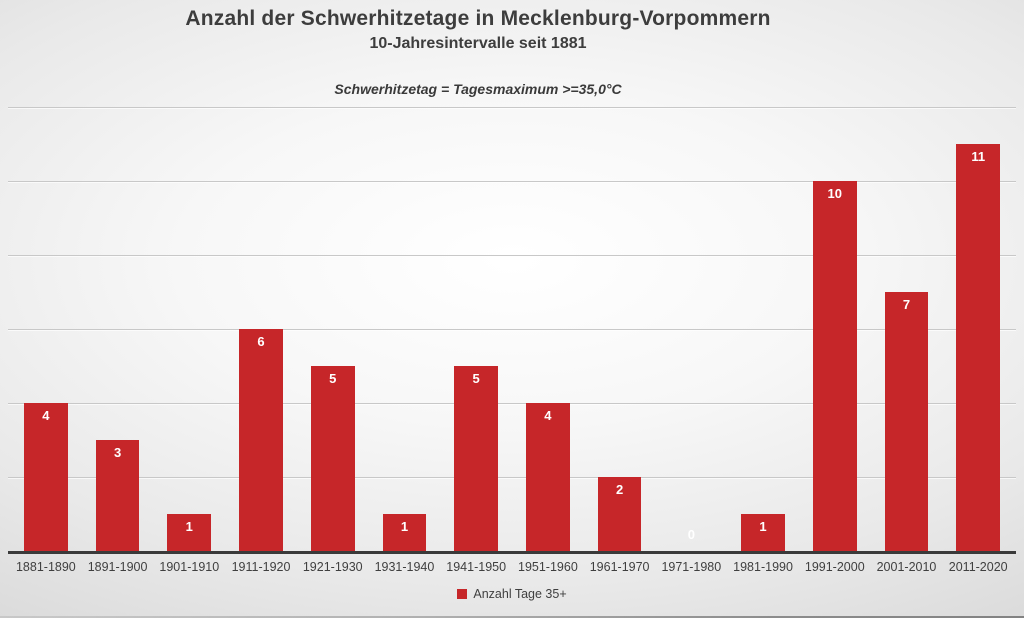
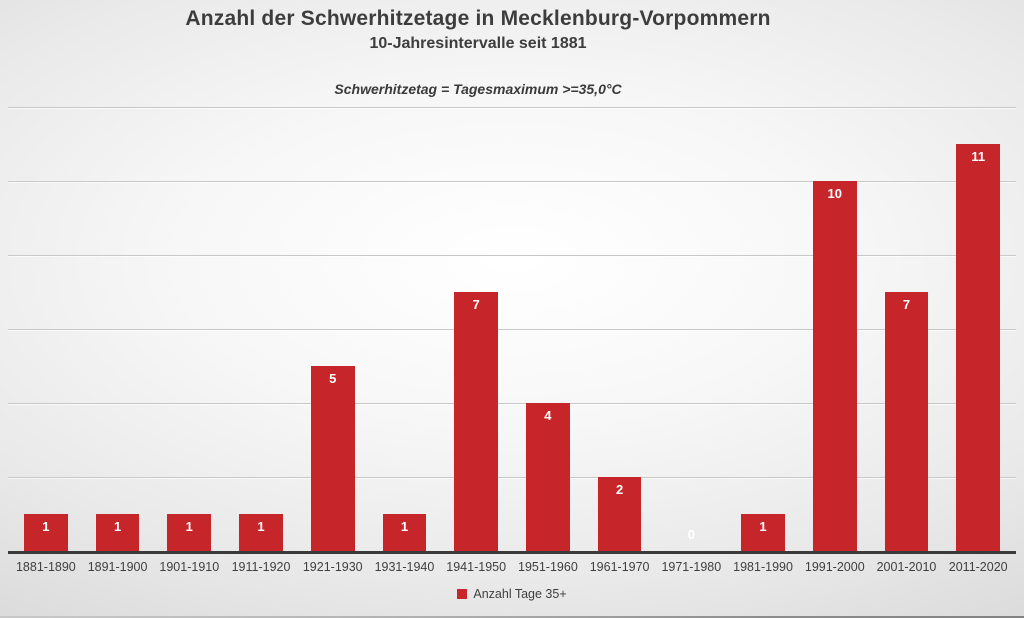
1881-1890: 4 -> 1
1891-1900: 3 -> 1
1911-1920: 6 -> 1
1941-1950: 5 -> 7
